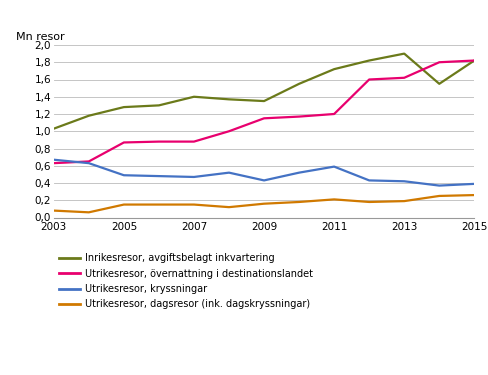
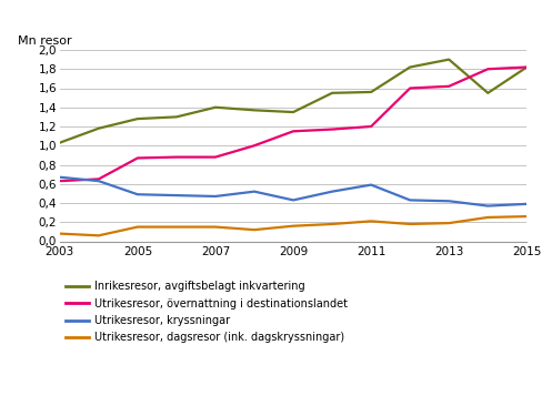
Inrikesresor, avgiftsbelagt inkvartering/2011: 1,72 -> 1,56
